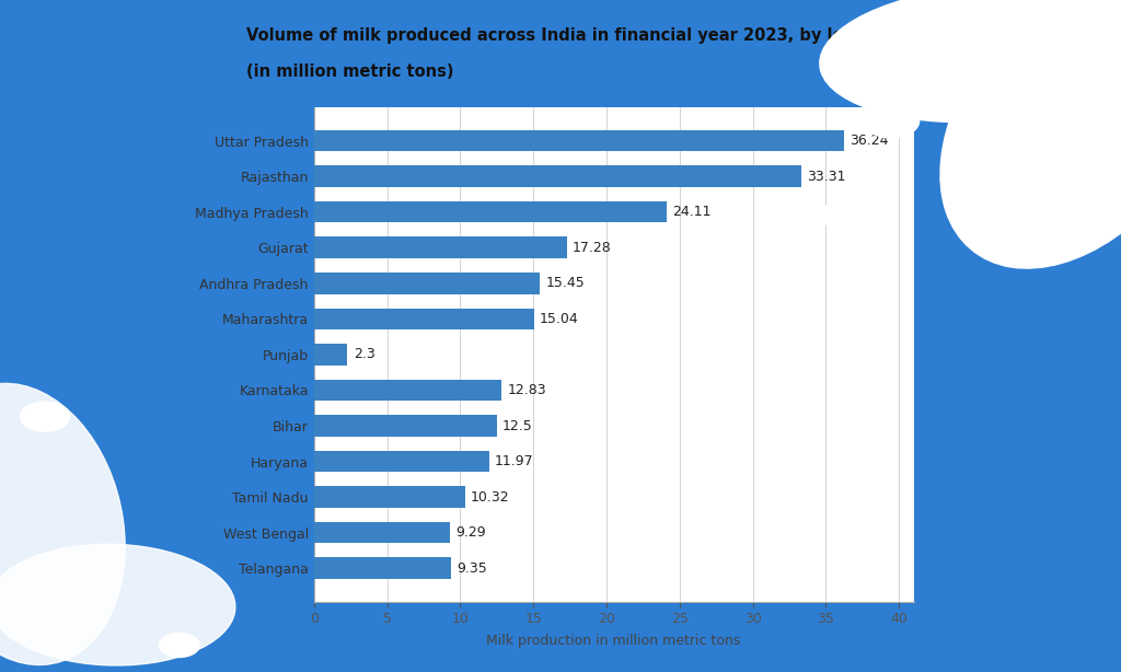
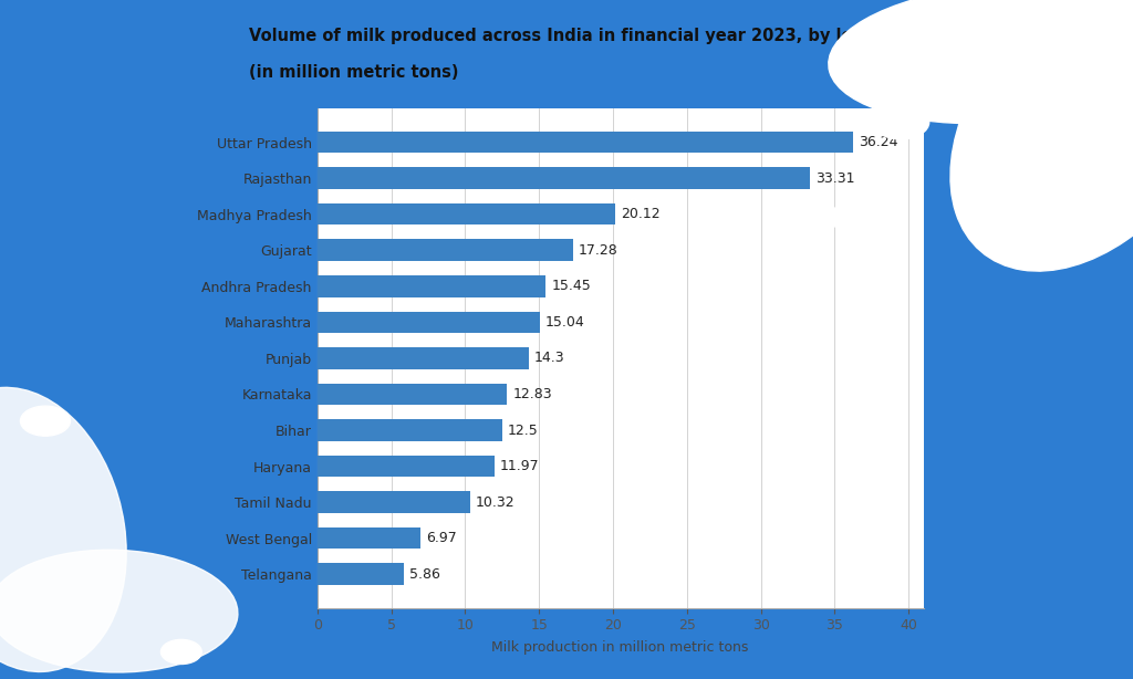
Madhya Pradesh: 24.11 -> 20.12
Punjab: 2.3 -> 14.3
West Bengal: 9.29 -> 6.97
Telangana: 9.35 -> 5.86
